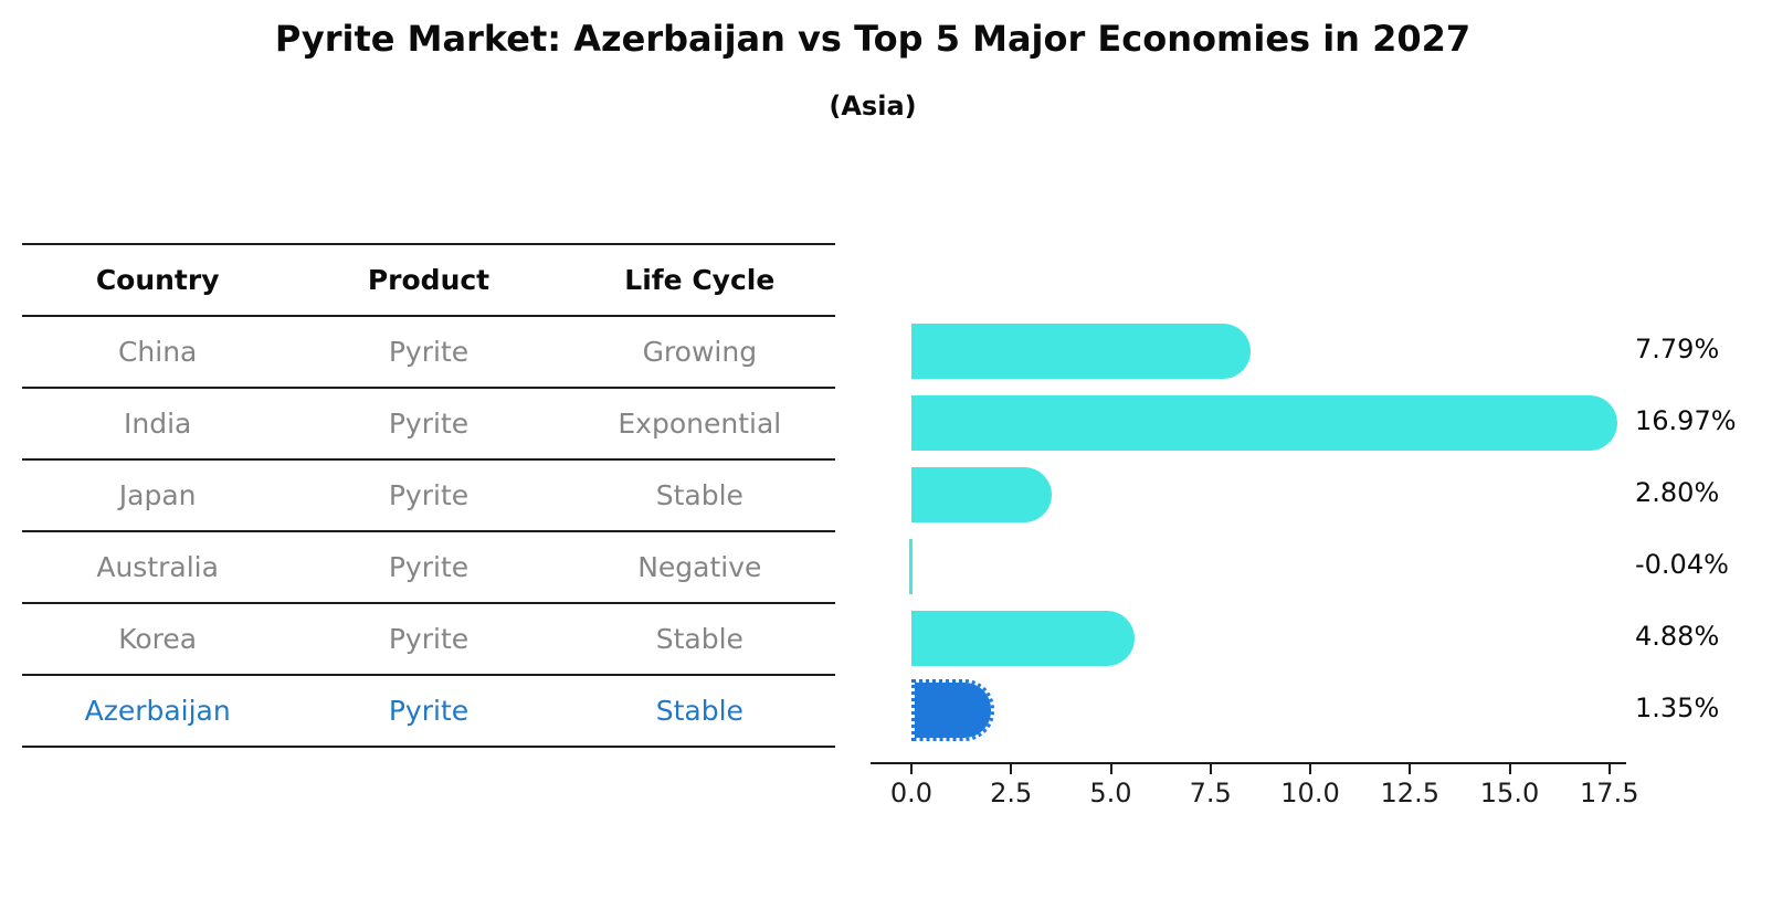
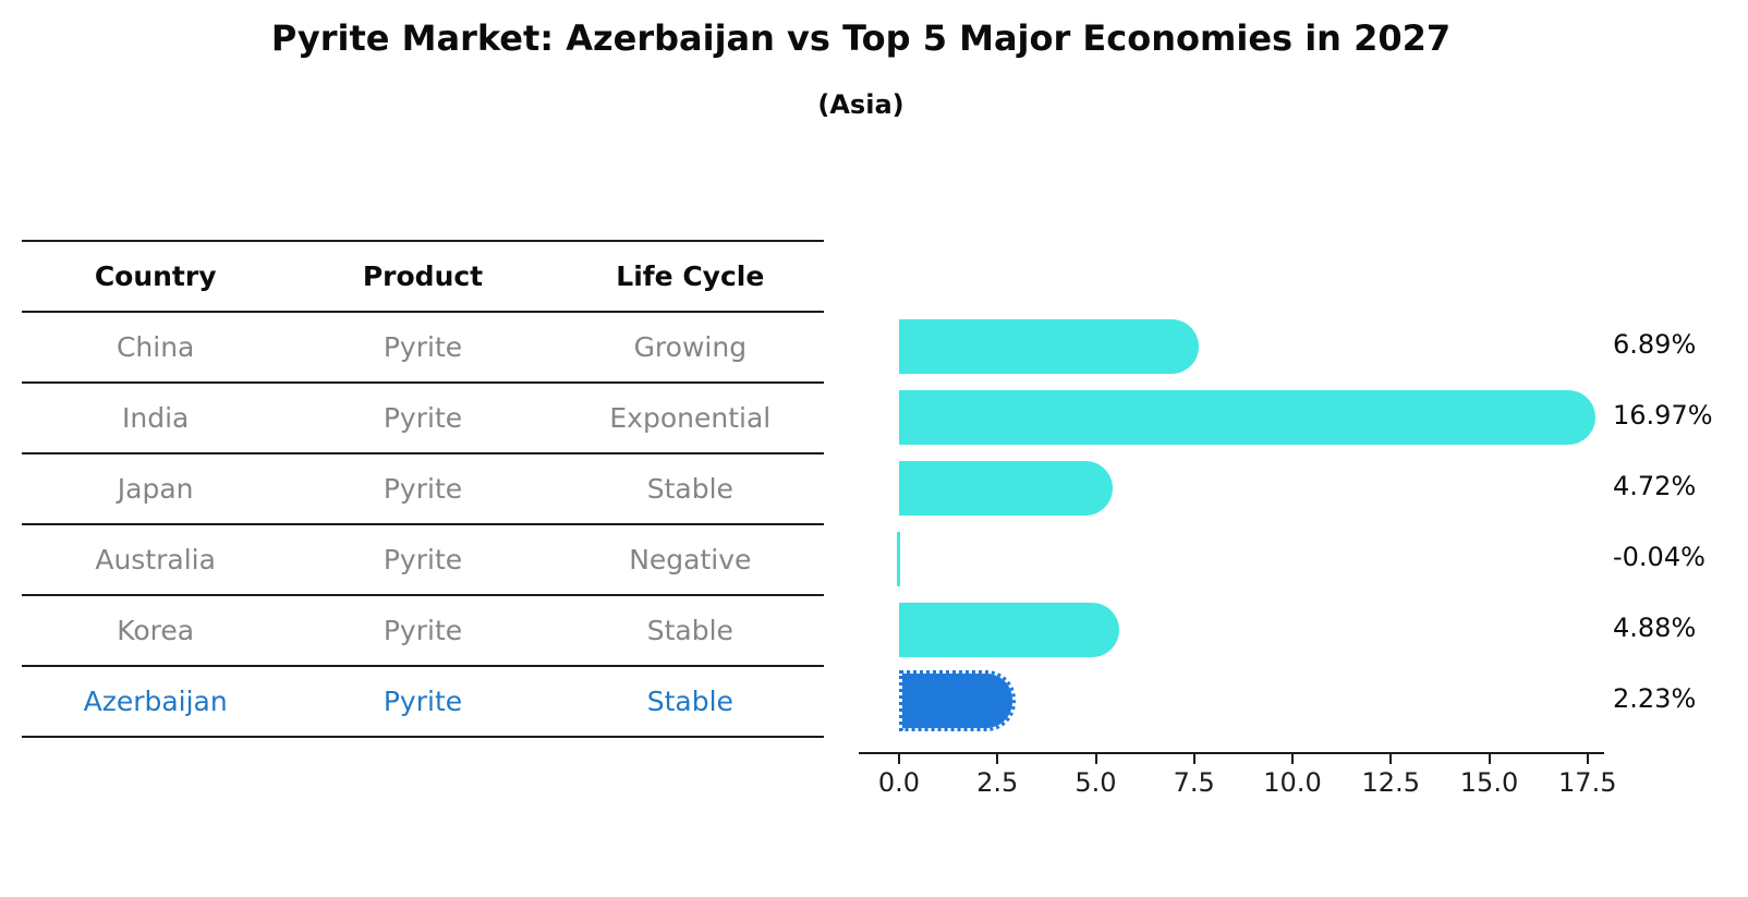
China: 7.79% -> 6.89%
Japan: 2.80% -> 4.72%
Azerbaijan: 1.35% -> 2.23%
